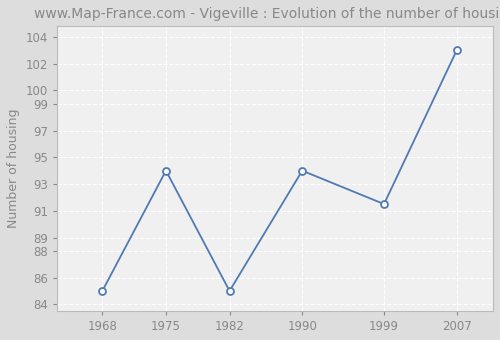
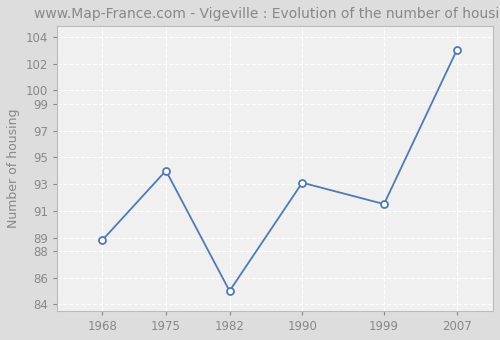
1968: 85.0 -> 88.8
1990: 94.0 -> 93.1
